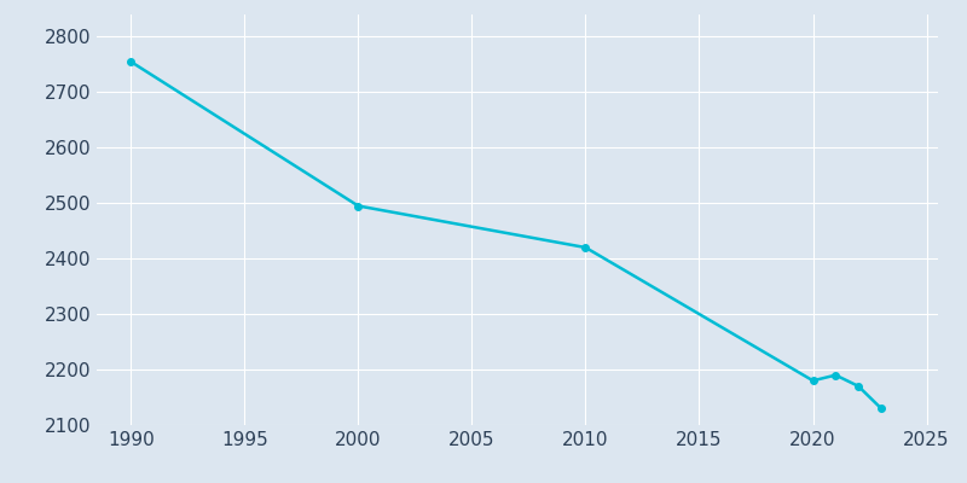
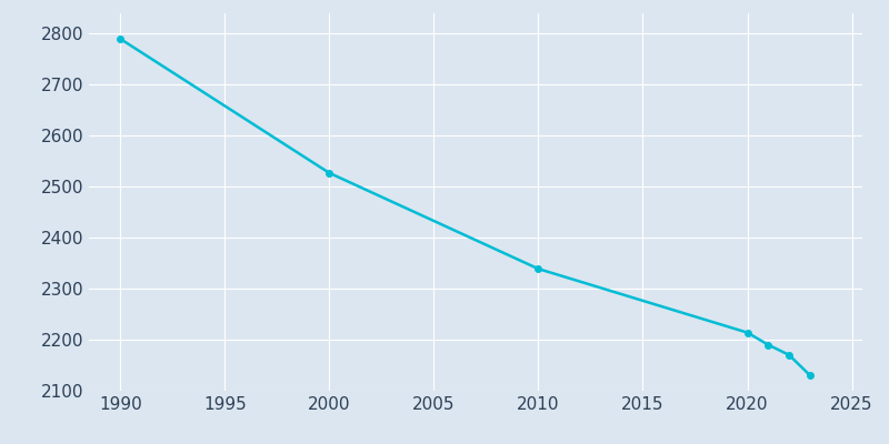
1990: 2755 -> 2790
2000: 2495 -> 2527
2010: 2420 -> 2339
2020: 2180 -> 2214
